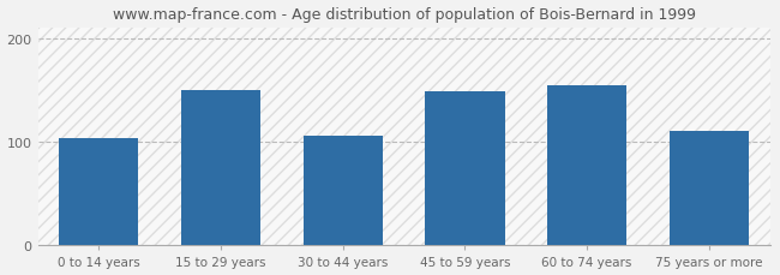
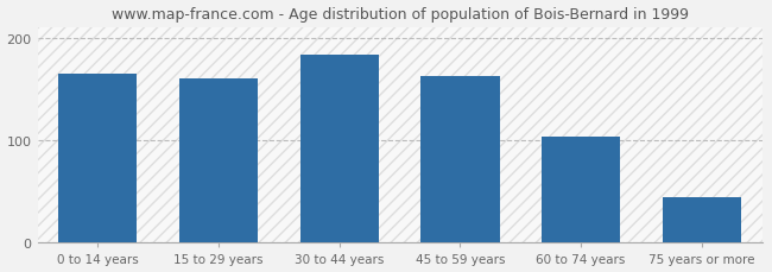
0 to 14 years: 104 -> 165
15 to 29 years: 150 -> 160
30 to 44 years: 106 -> 183
45 to 59 years: 148 -> 162
60 to 74 years: 154 -> 103
75 years or more: 110 -> 45
